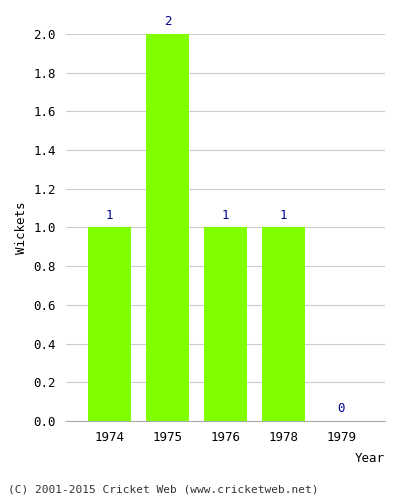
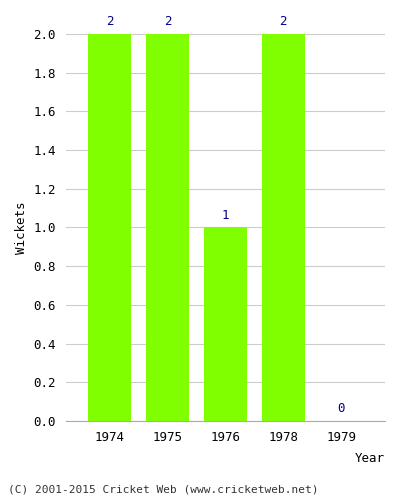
1974: 1 -> 2
1978: 1 -> 2
